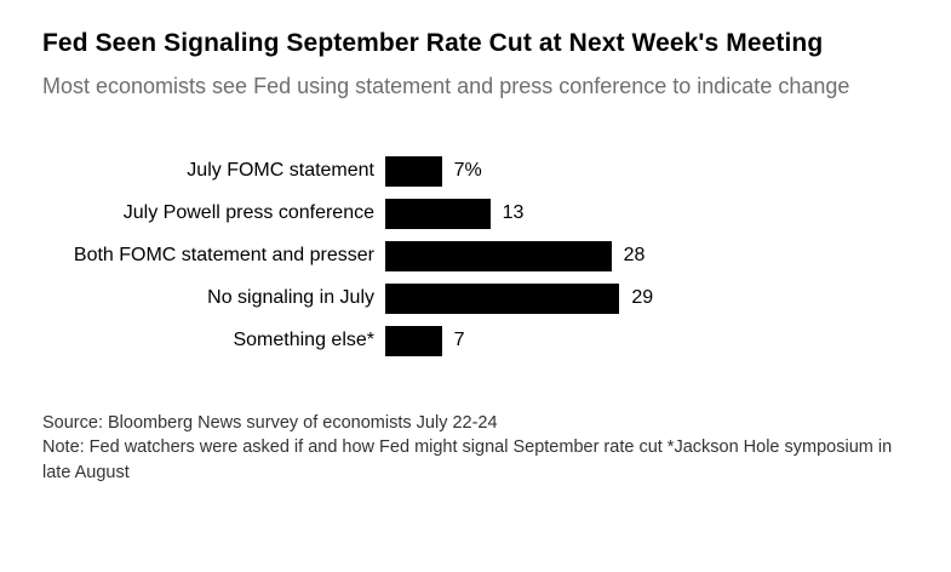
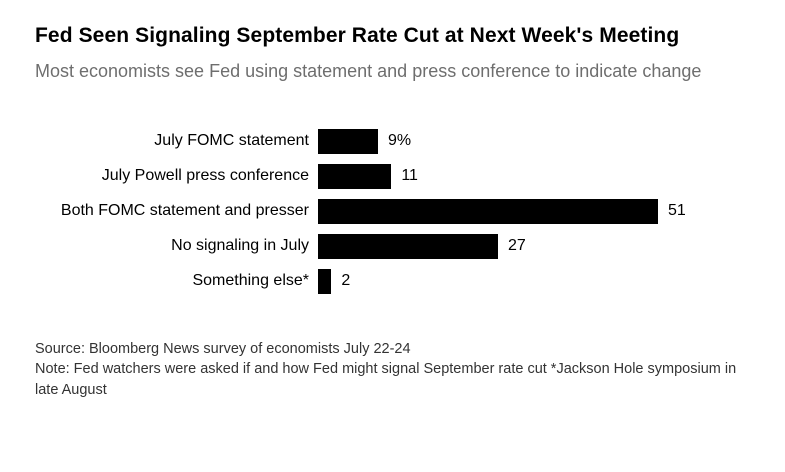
July FOMC statement: 7% -> 9%
July Powell press conference: 13 -> 11
Both FOMC statement and presser: 28 -> 51
No signaling in July: 29 -> 27
Something else*: 7 -> 2
